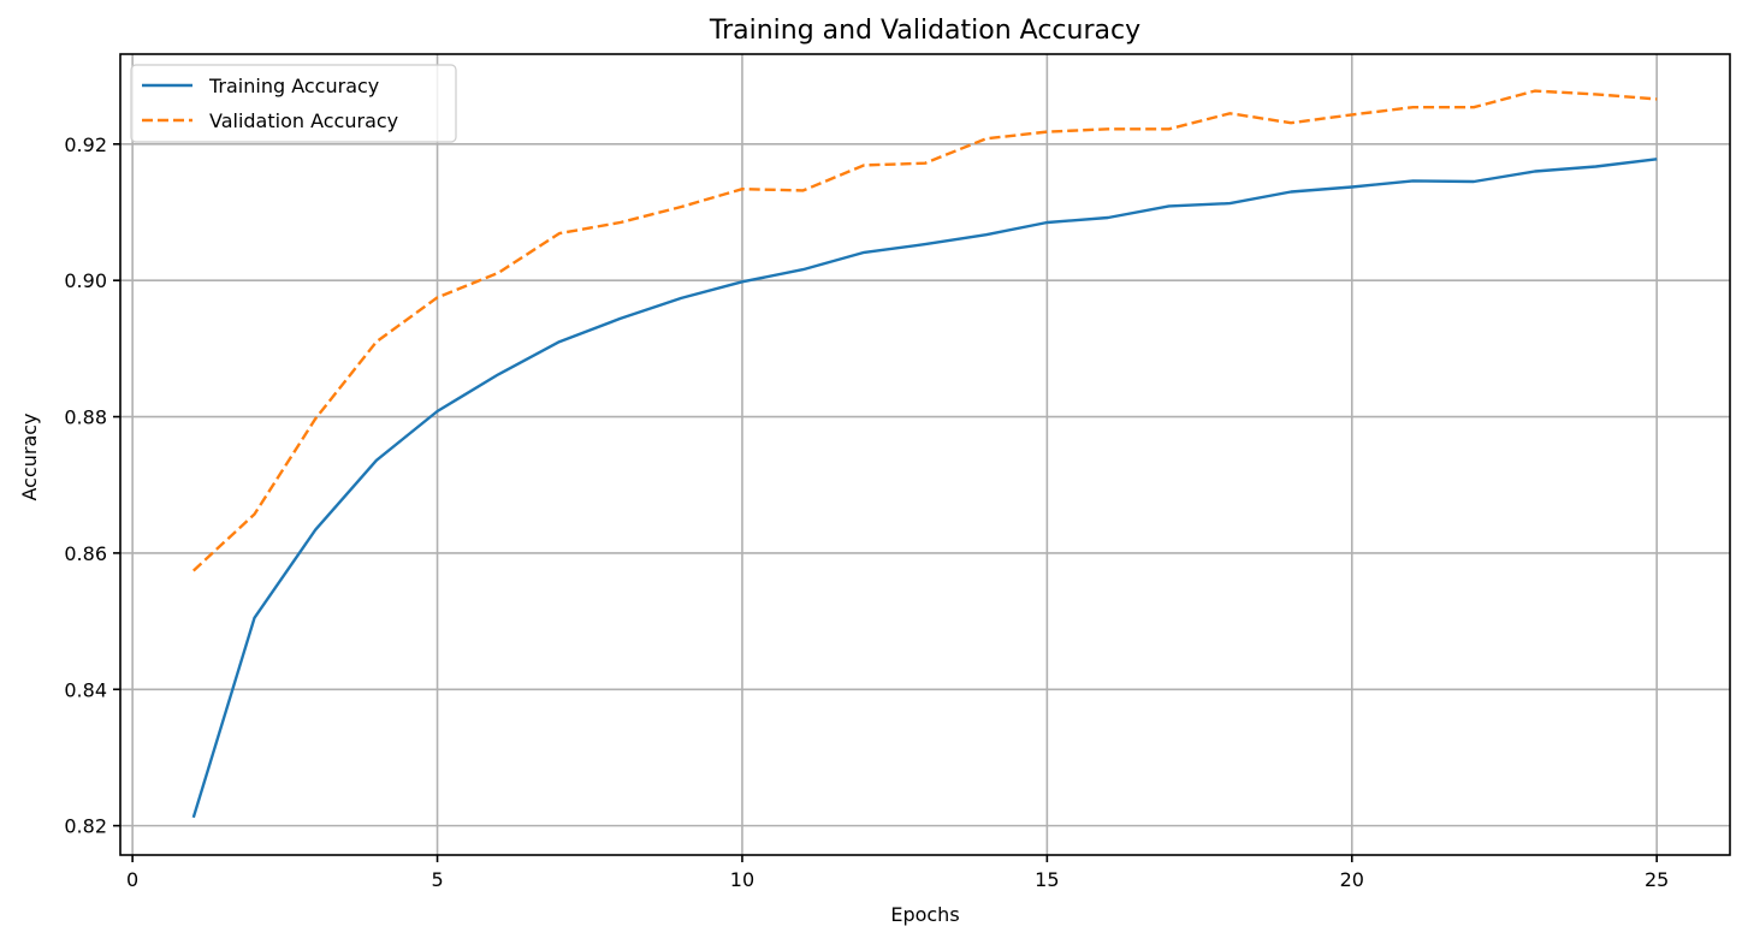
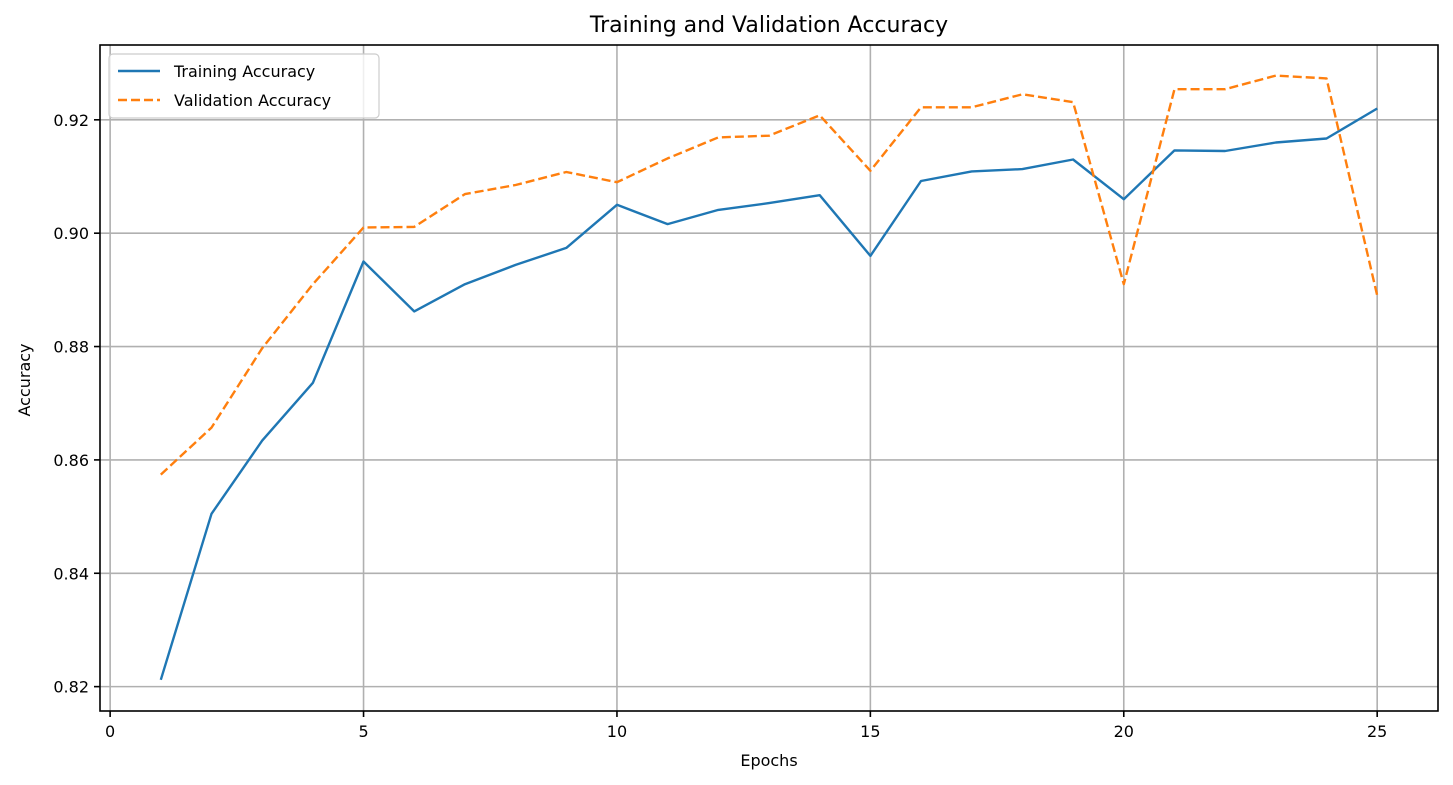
Training Accuracy/5: 0.881 -> 0.895
Validation Accuracy/5: 0.897 -> 0.901
Training Accuracy/10: 0.900 -> 0.905
Validation Accuracy/10: 0.913 -> 0.909
Training Accuracy/15: 0.908 -> 0.896
Validation Accuracy/15: 0.922 -> 0.911
Training Accuracy/20: 0.914 -> 0.906
Validation Accuracy/20: 0.924 -> 0.891
Training Accuracy/25: 0.918 -> 0.922
Validation Accuracy/25: 0.927 -> 0.889
